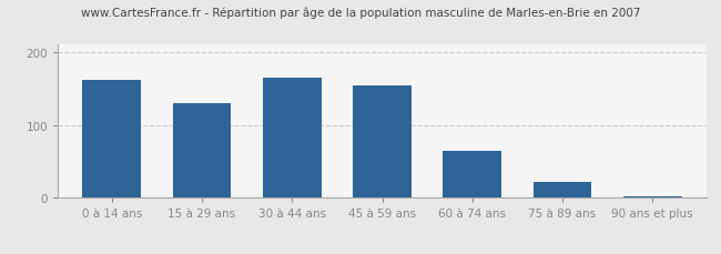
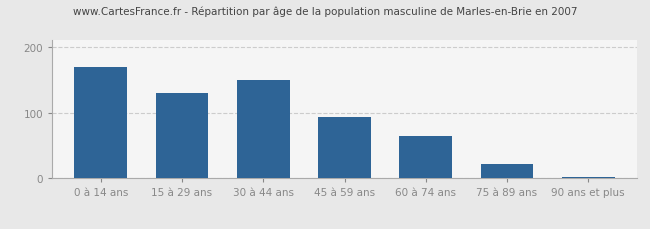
0 à 14 ans: 162 -> 170
30 à 44 ans: 165 -> 150
45 à 59 ans: 155 -> 94
